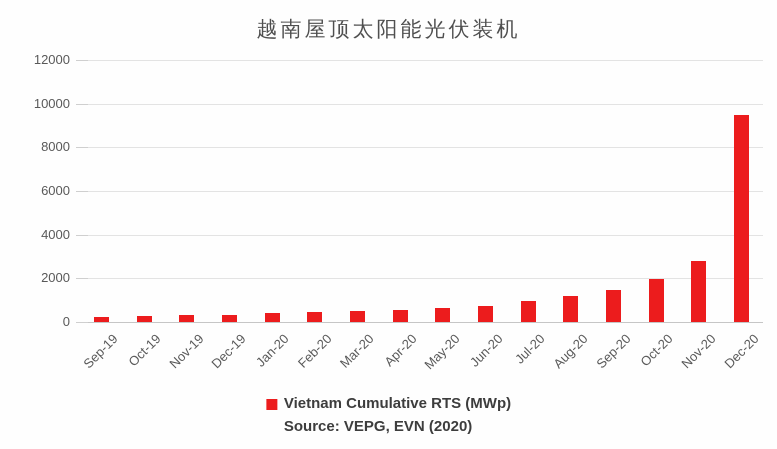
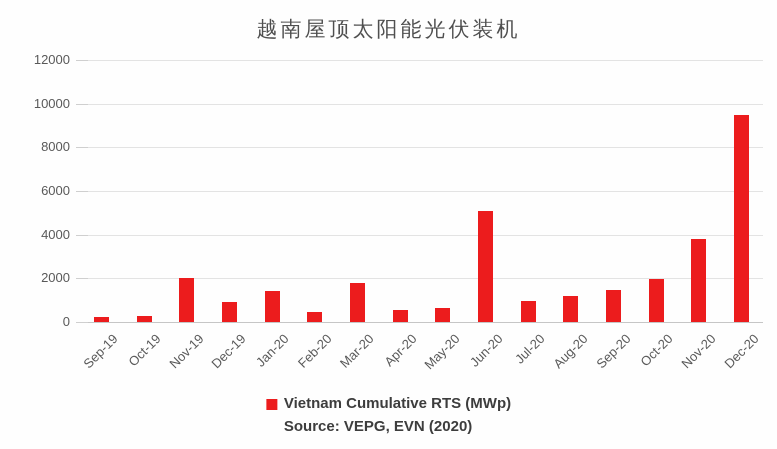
Nov-19: 300 -> 2000
Dec-19: 300 -> 900
Jan-20: 400 -> 1400
Mar-20: 500 -> 1800
Jun-20: 700 -> 5100
Nov-20: 2800 -> 3800
